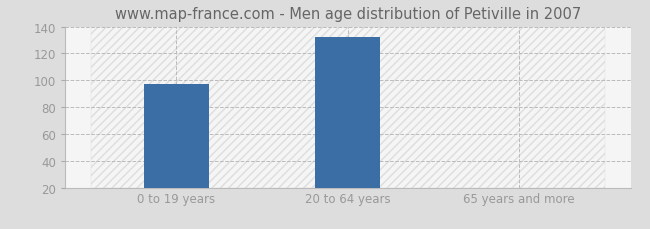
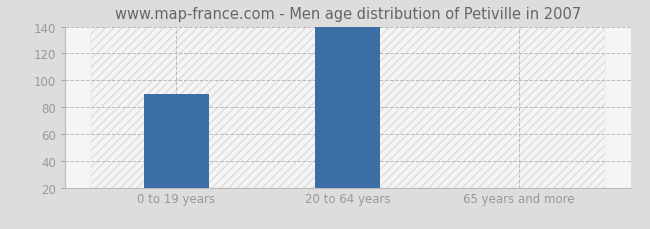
0 to 19 years: 97 -> 90
20 to 64 years: 132 -> 140
